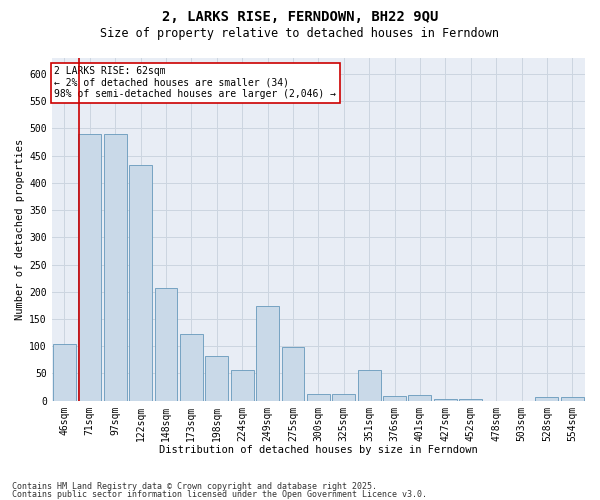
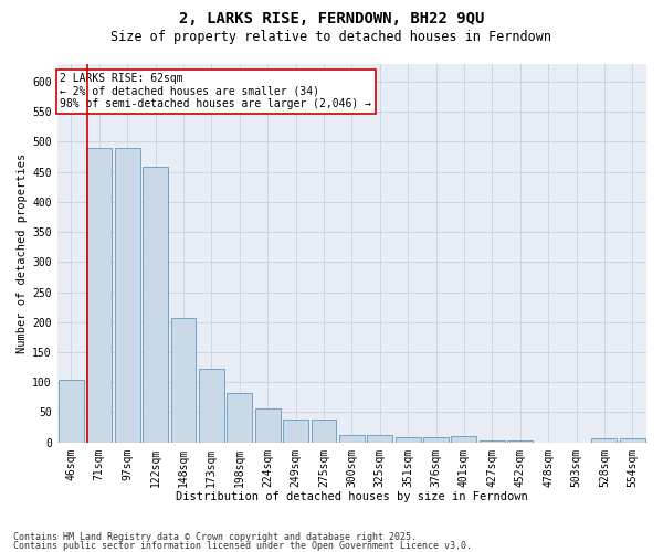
122sqm: 432 -> 458
249sqm: 174 -> 38
275sqm: 98 -> 38
351sqm: 56 -> 8
